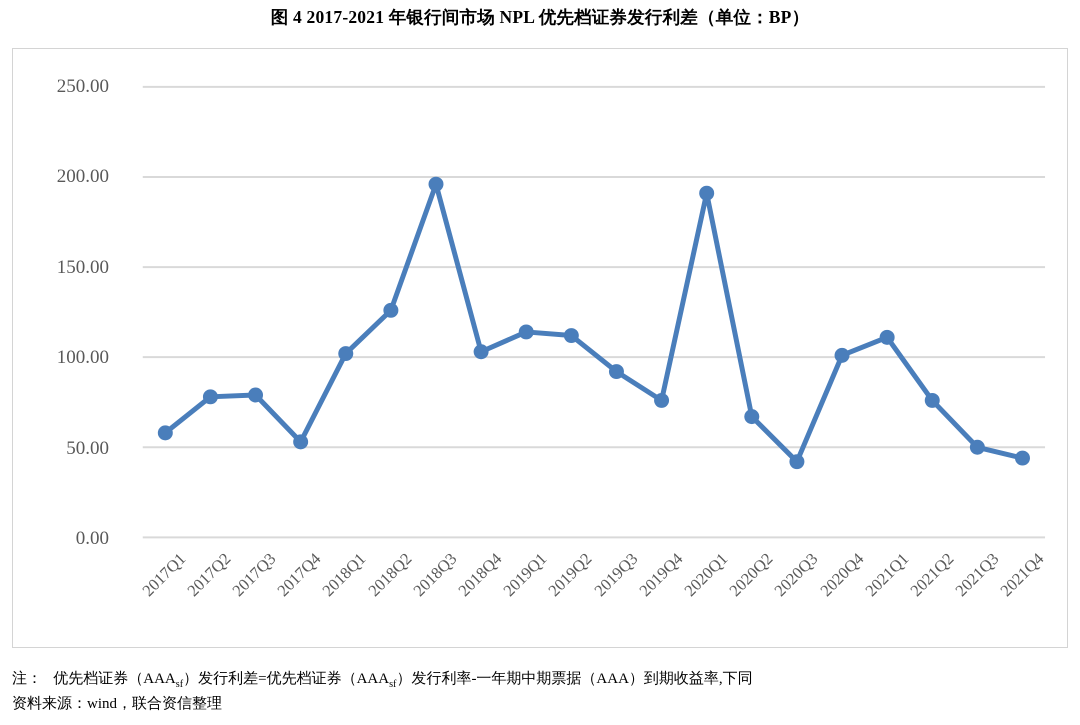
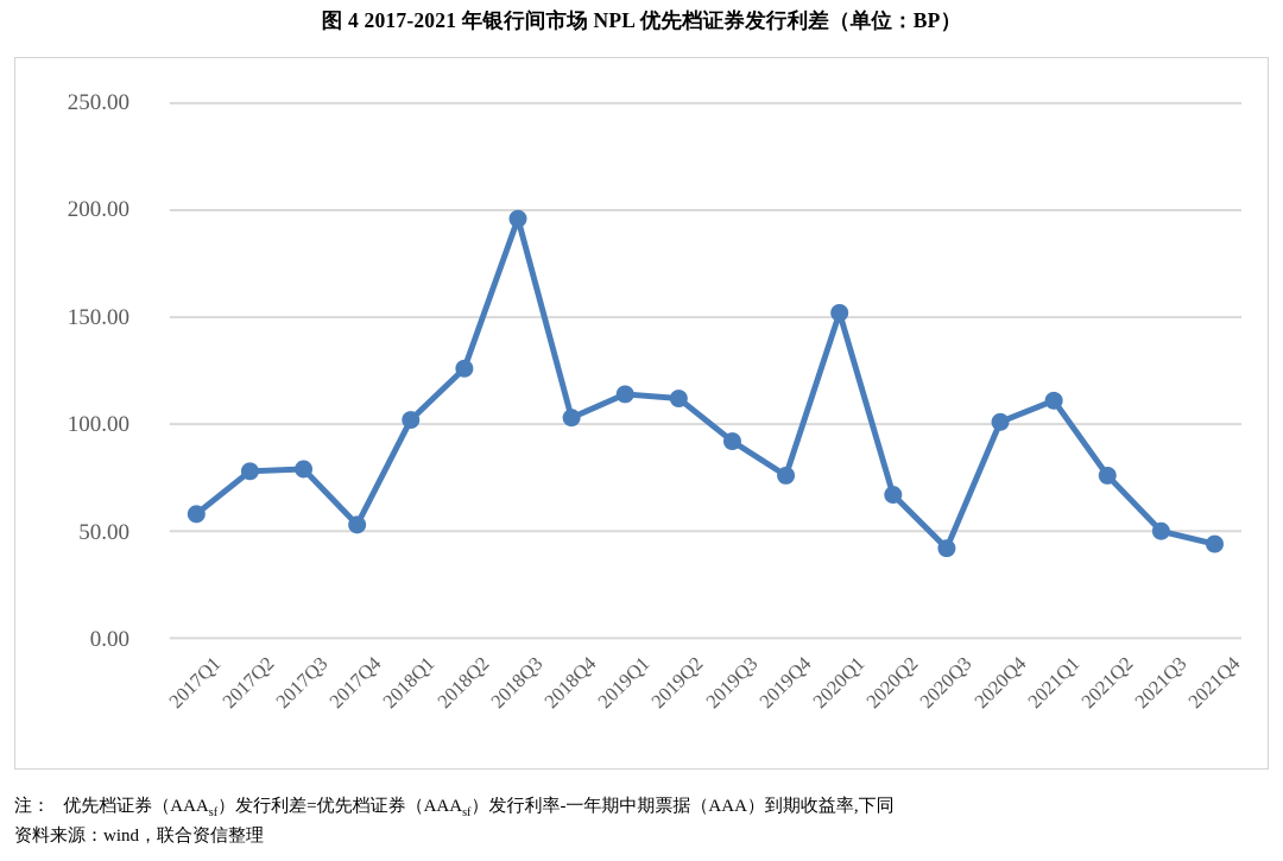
2020Q1: 191 -> 152
